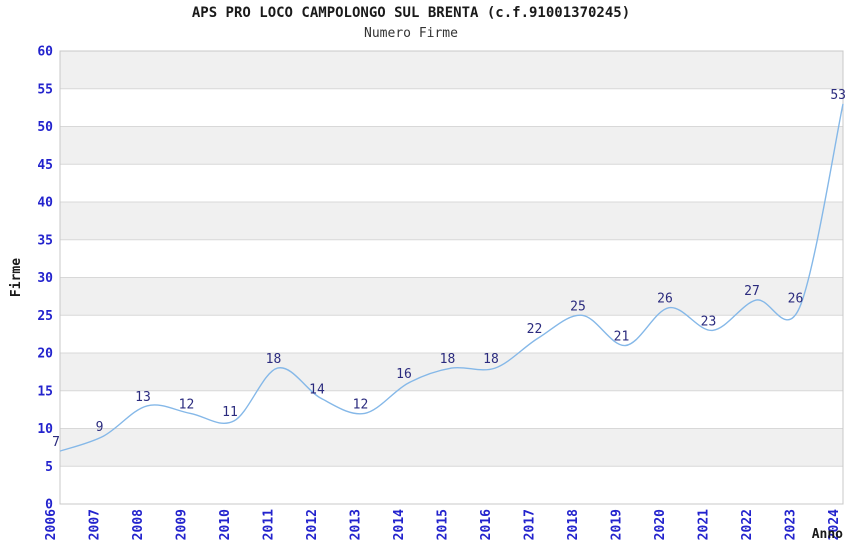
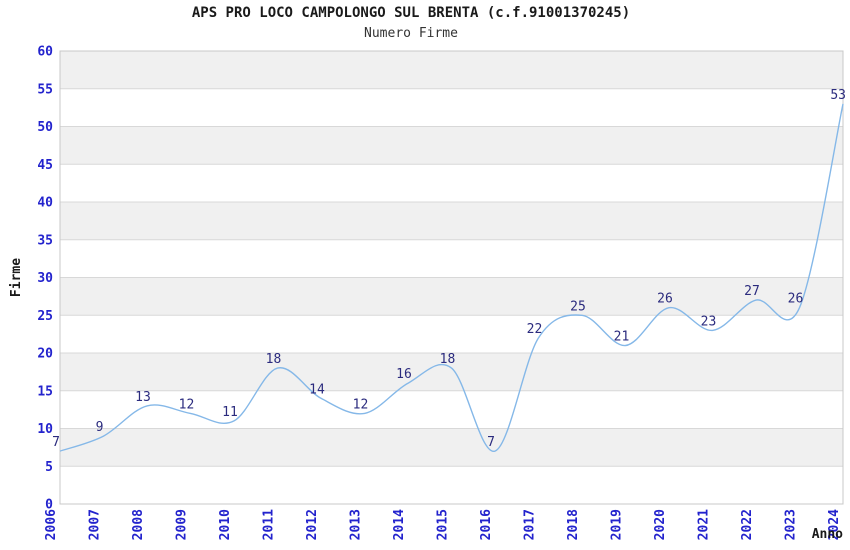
2016: 18 -> 7
